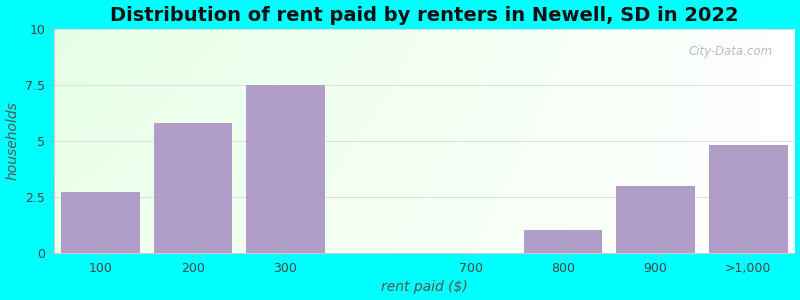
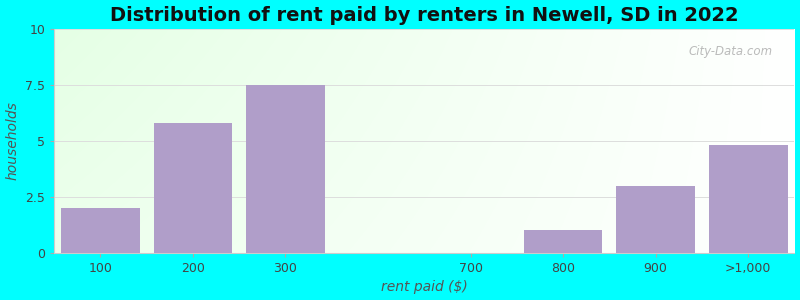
100: 2.7 -> 2.0
